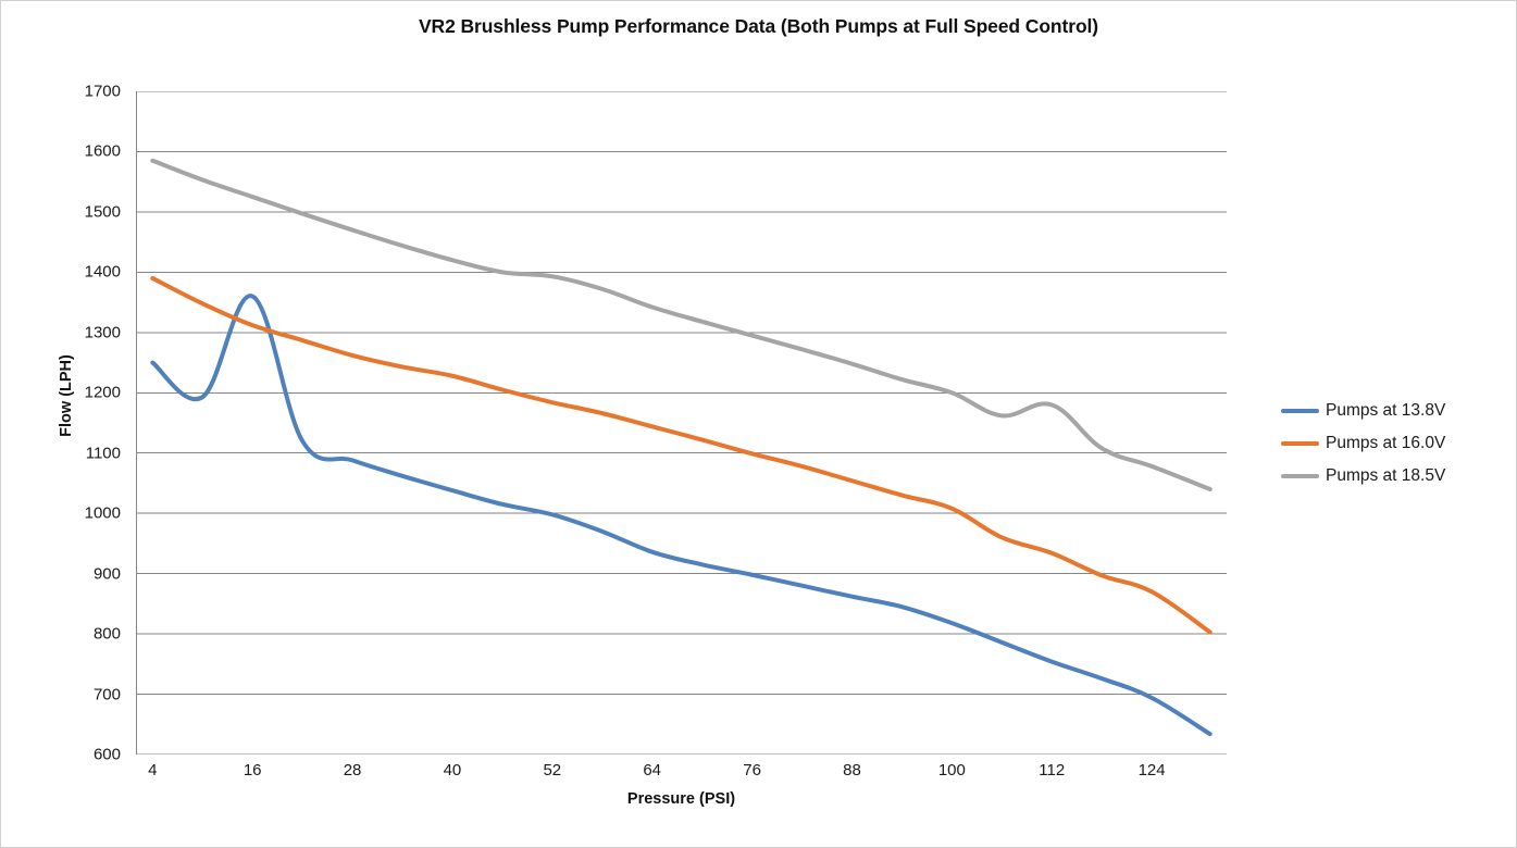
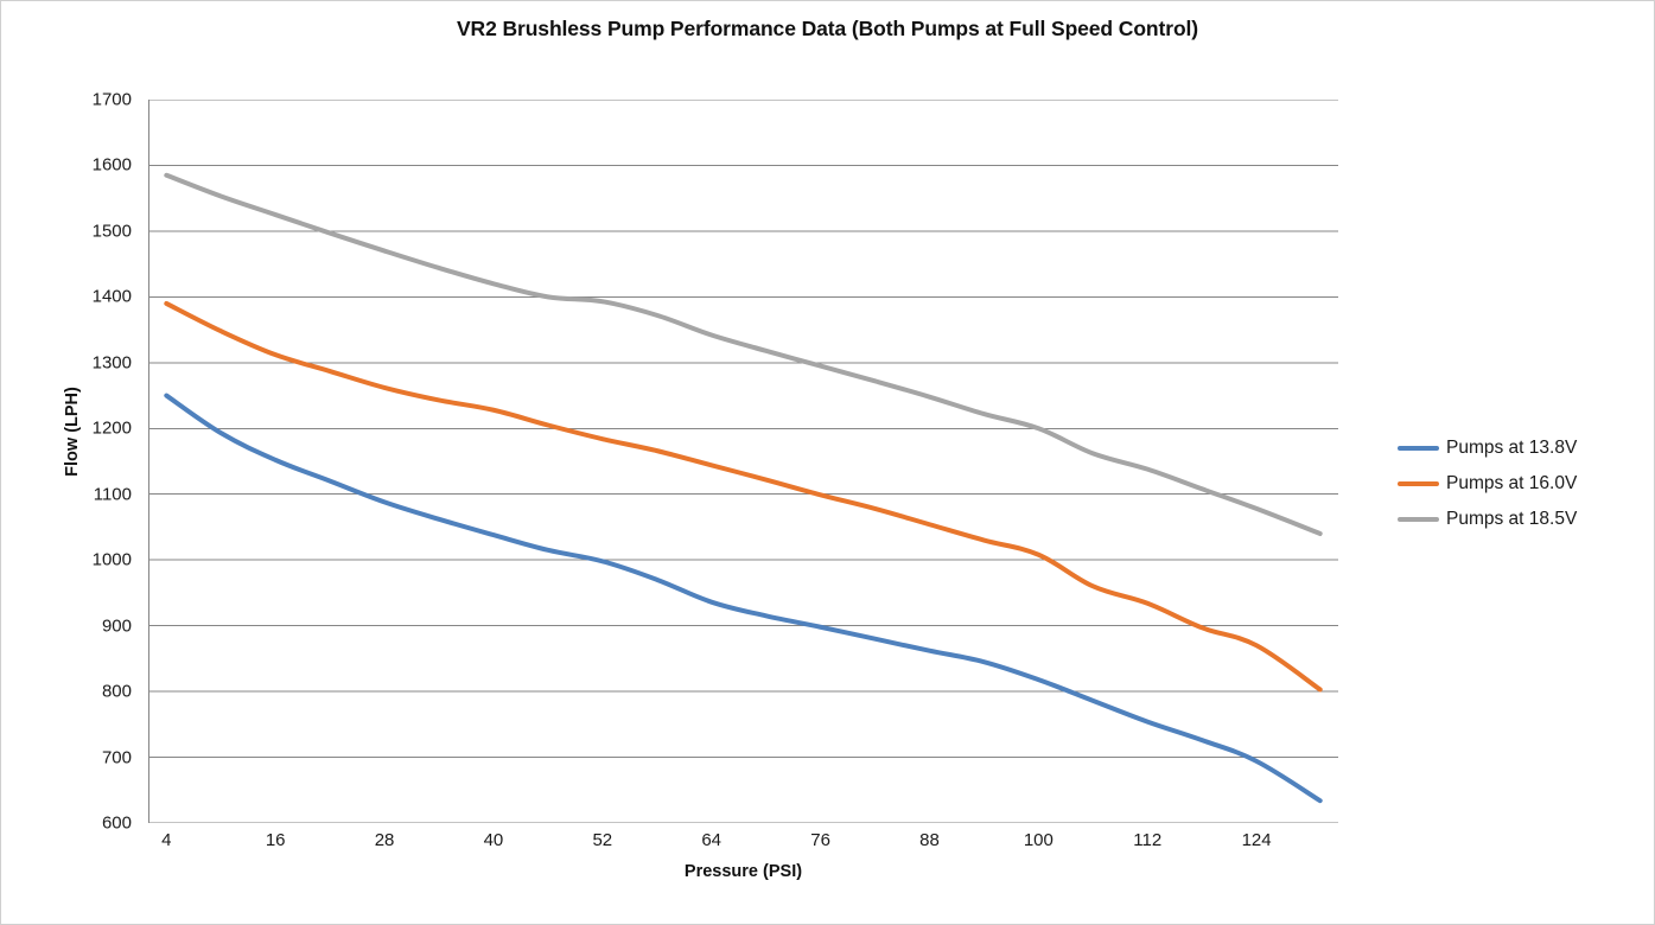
Pumps at 13.8V/16: 1360 -> 1150
Pumps at 18.5V/112: 1180 -> 1140
